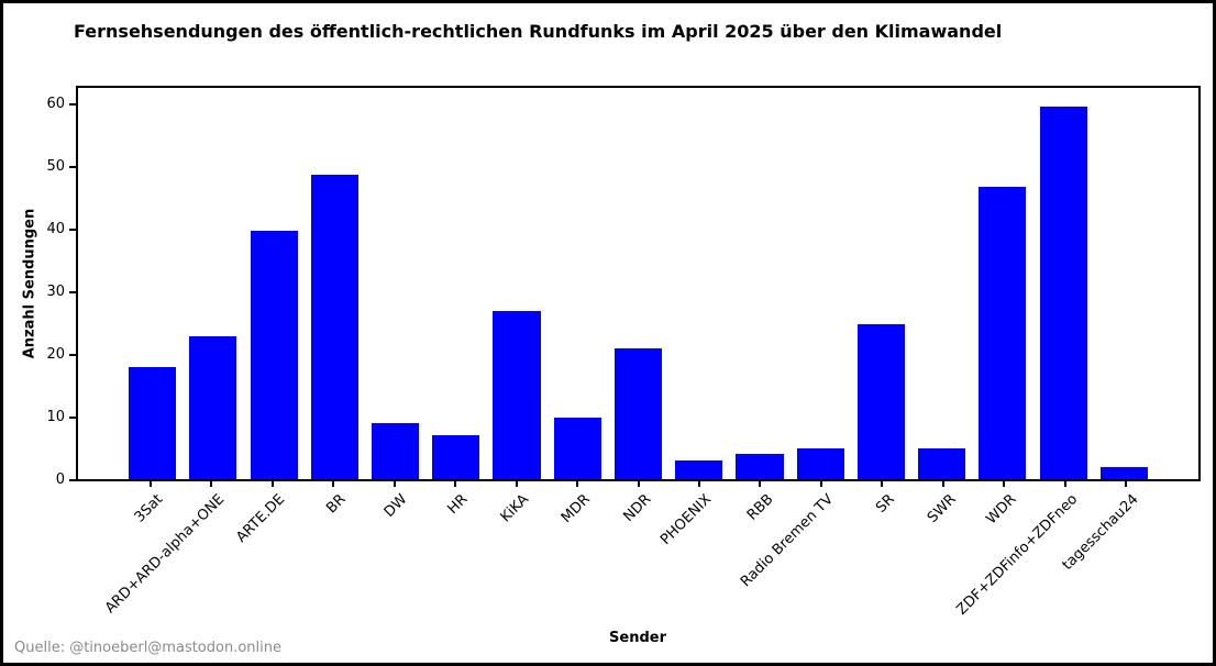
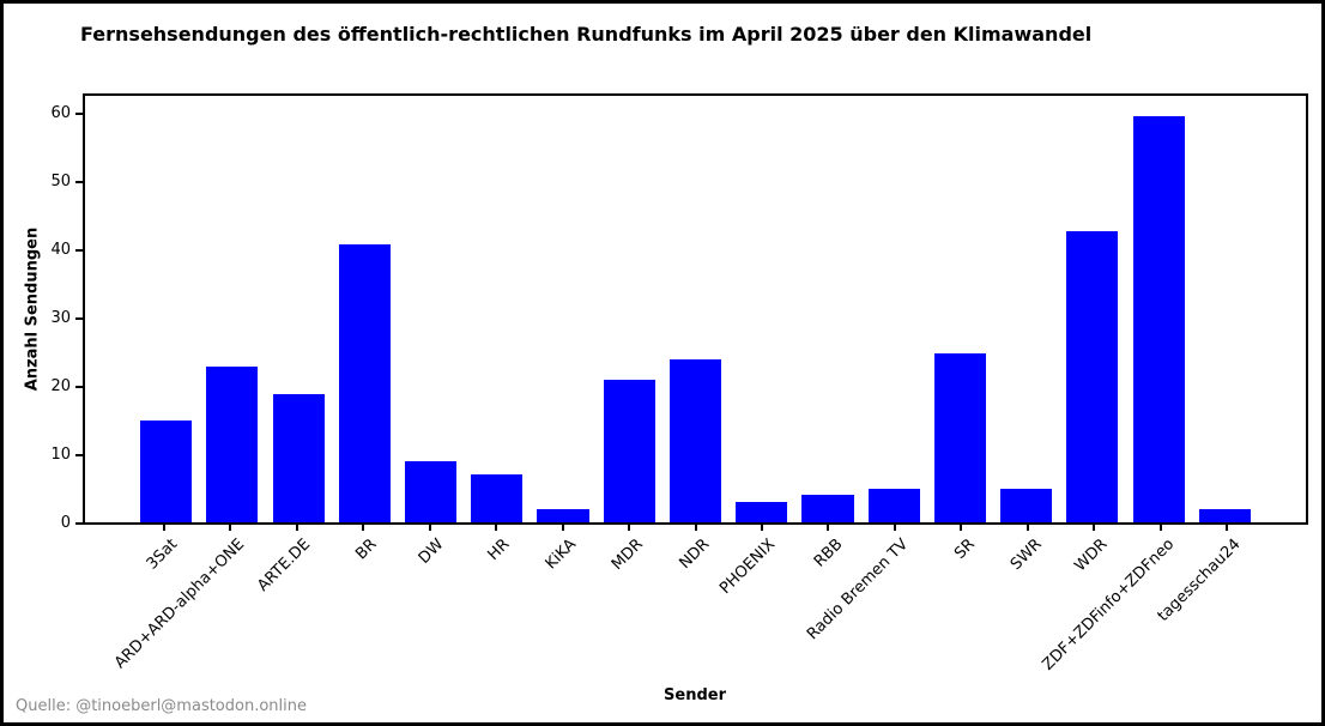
3Sat: 18 -> 15
ARTE.DE: 40 -> 19
BR: 49 -> 41
KiKA: 27 -> 2
MDR: 10 -> 21
NDR: 21 -> 24
WDR: 47 -> 43
